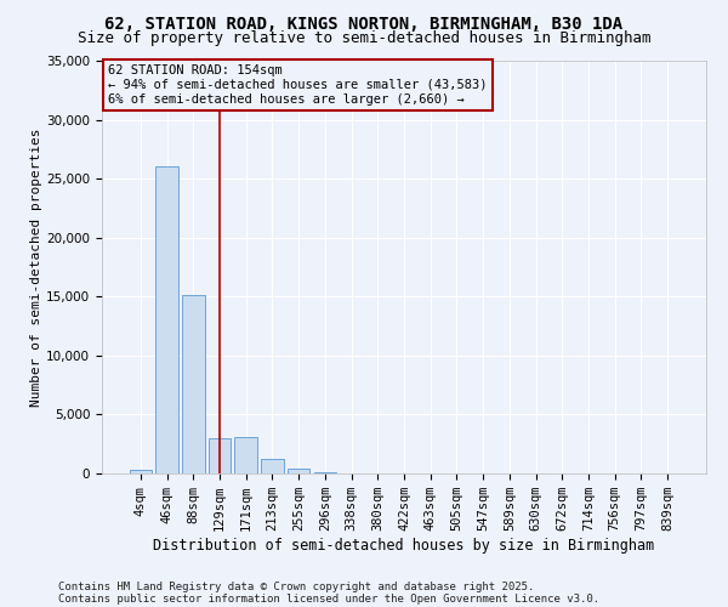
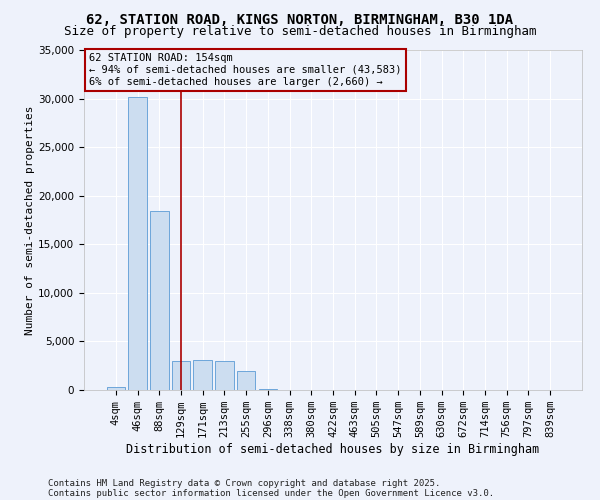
46sqm: 26,000 -> 30,200
88sqm: 15,100 -> 18,400
213sqm: 1,200 -> 3,000
255sqm: 400 -> 2,000
